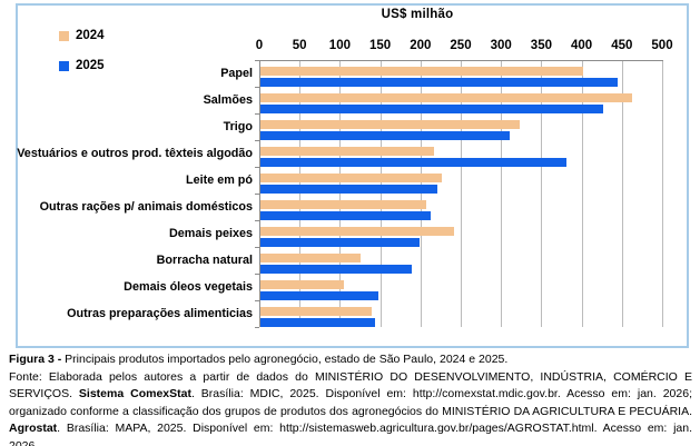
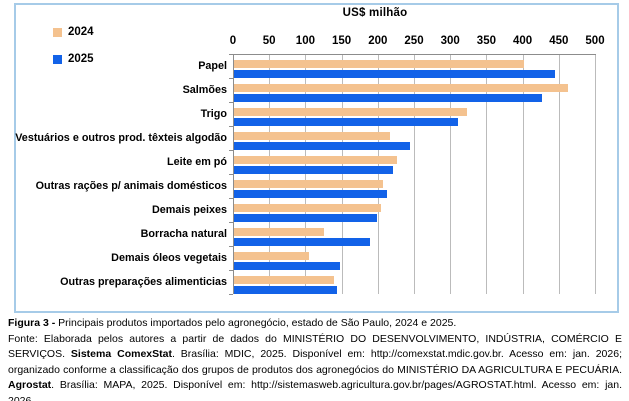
2025/Vestuários e outros prod. têxteis algodão: 380 -> 240
2024/Demais peixes: 240 -> 200
